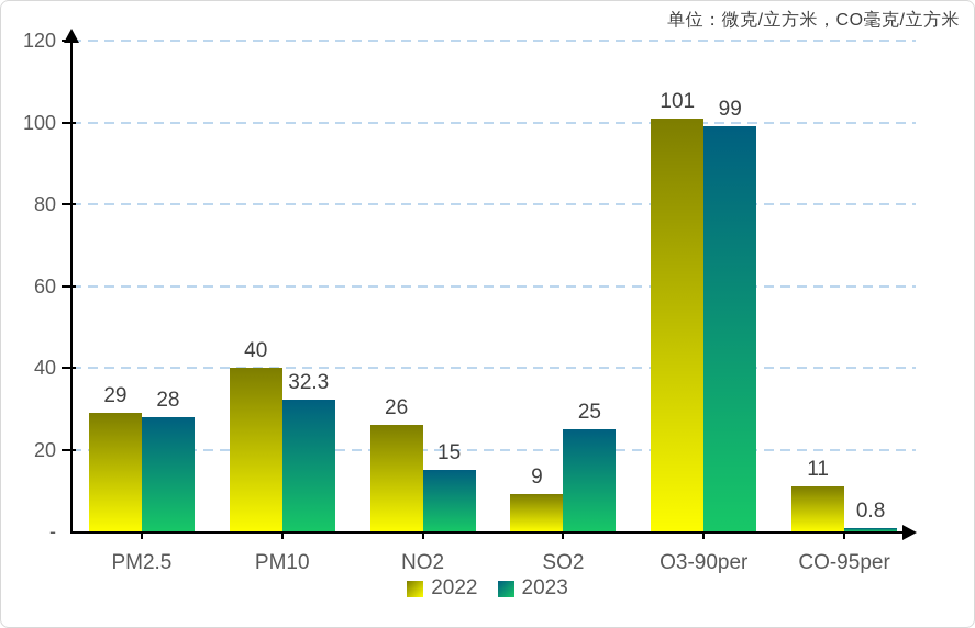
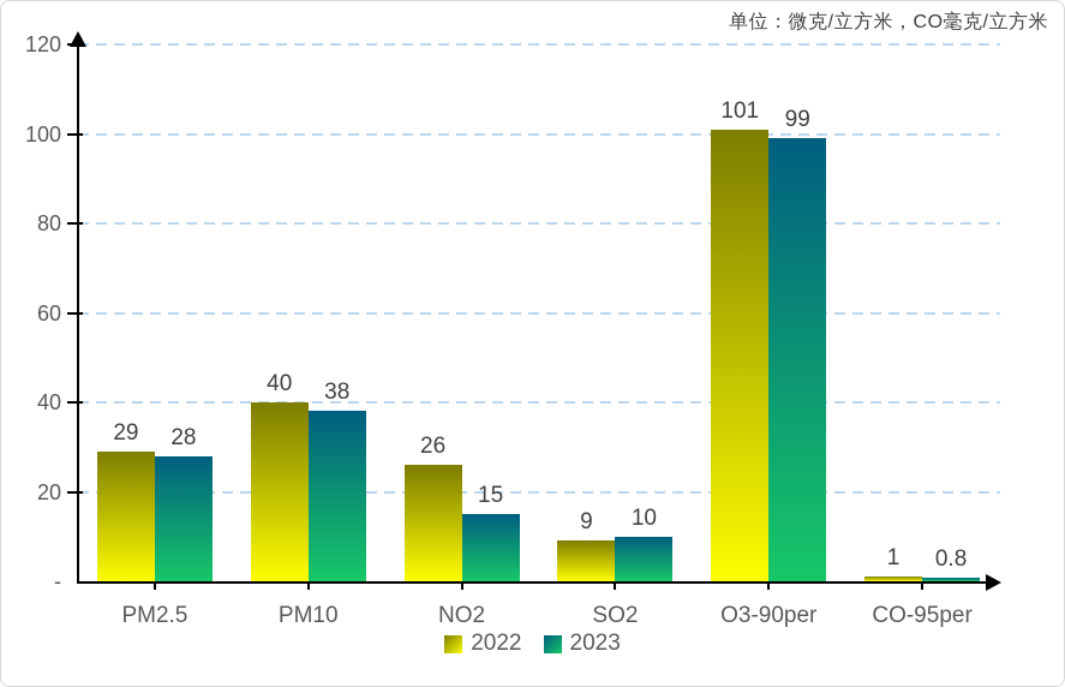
2023/PM10: 32.3 -> 38
2023/SO2: 25 -> 10
2022/CO-95per: 11 -> 1
